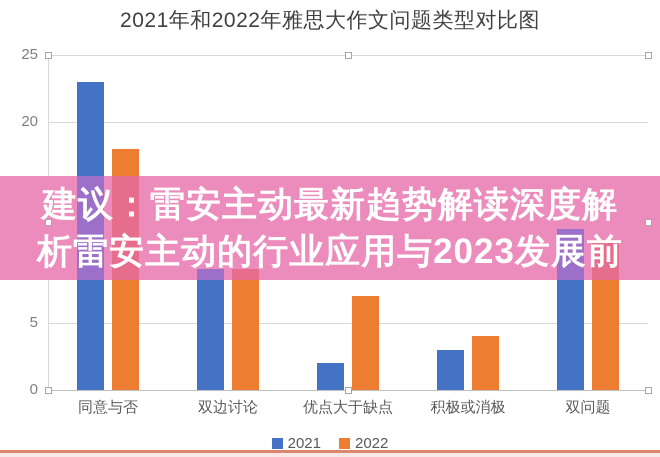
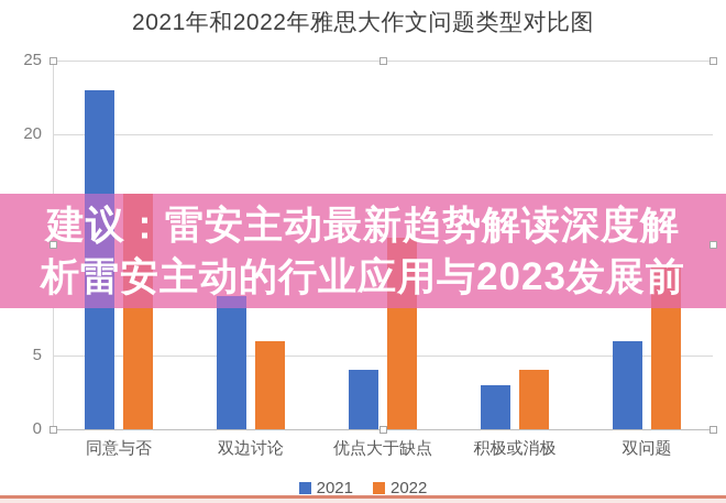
2022/同意与否: 18 -> 16
2022/双边讨论: 9 -> 6
2021/优点大于缺点: 2 -> 4
2022/优点大于缺点: 7 -> 13
2021/双问题: 12 -> 6
